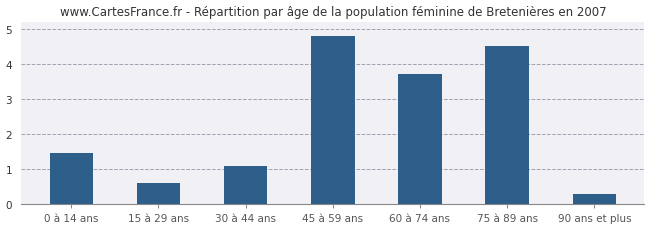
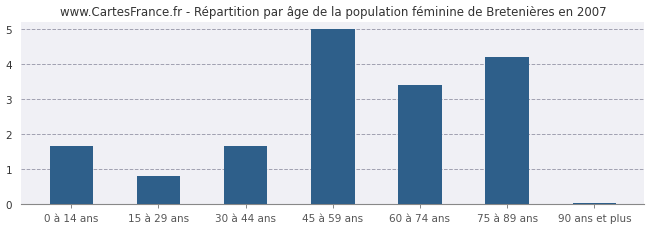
0 à 14 ans: 1.45 -> 1.65
15 à 29 ans: 0.60 -> 0.82
30 à 44 ans: 1.10 -> 1.65
45 à 59 ans: 4.80 -> 5.00
60 à 74 ans: 3.70 -> 3.40
75 à 89 ans: 4.50 -> 4.20
90 ans et plus: 0.30 -> 0.05
